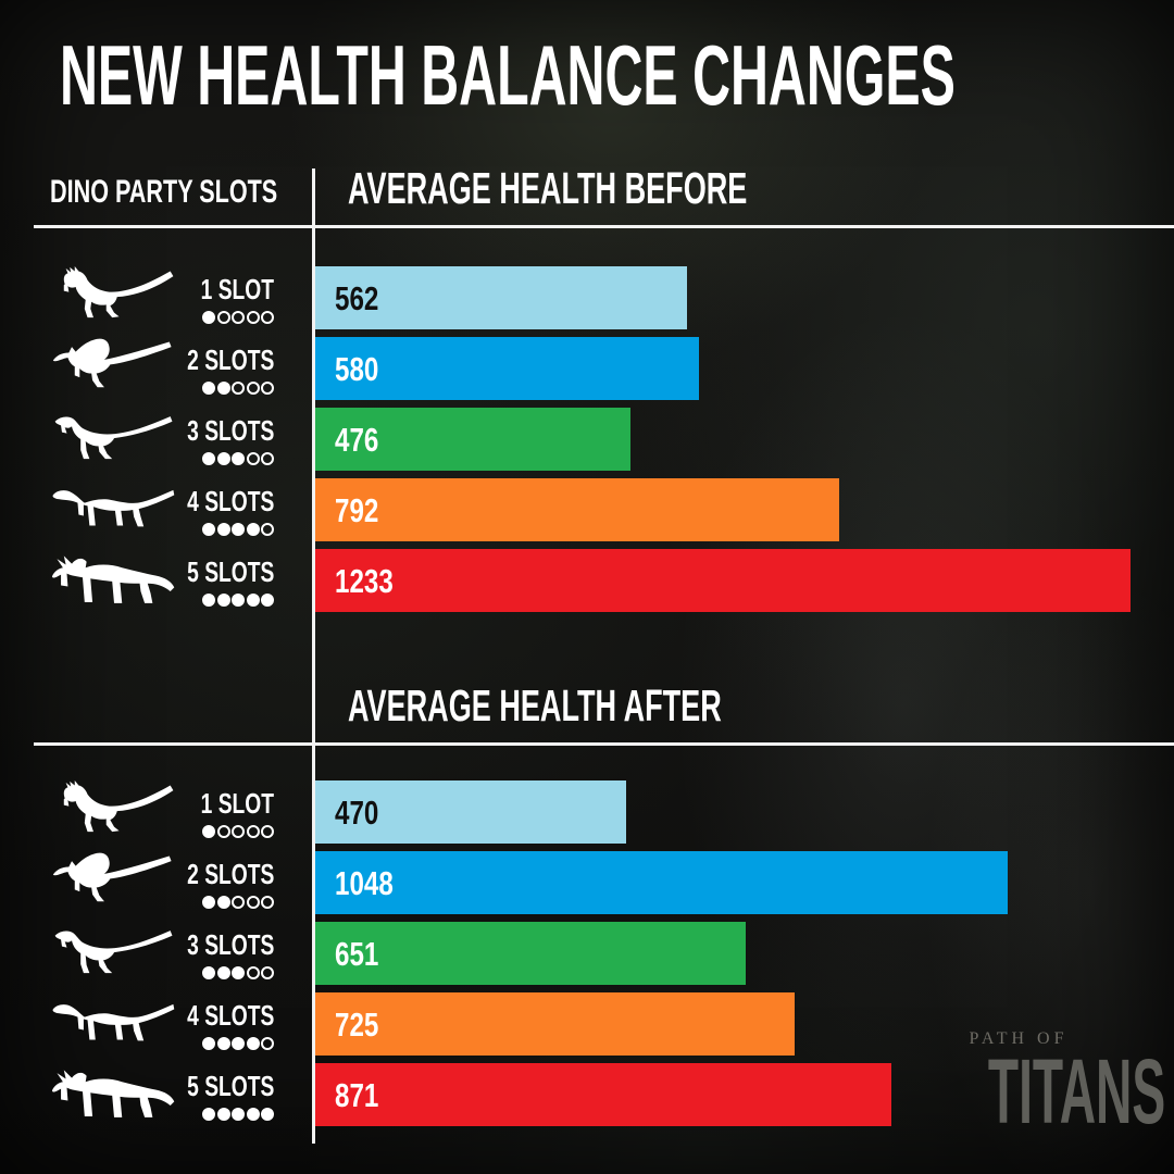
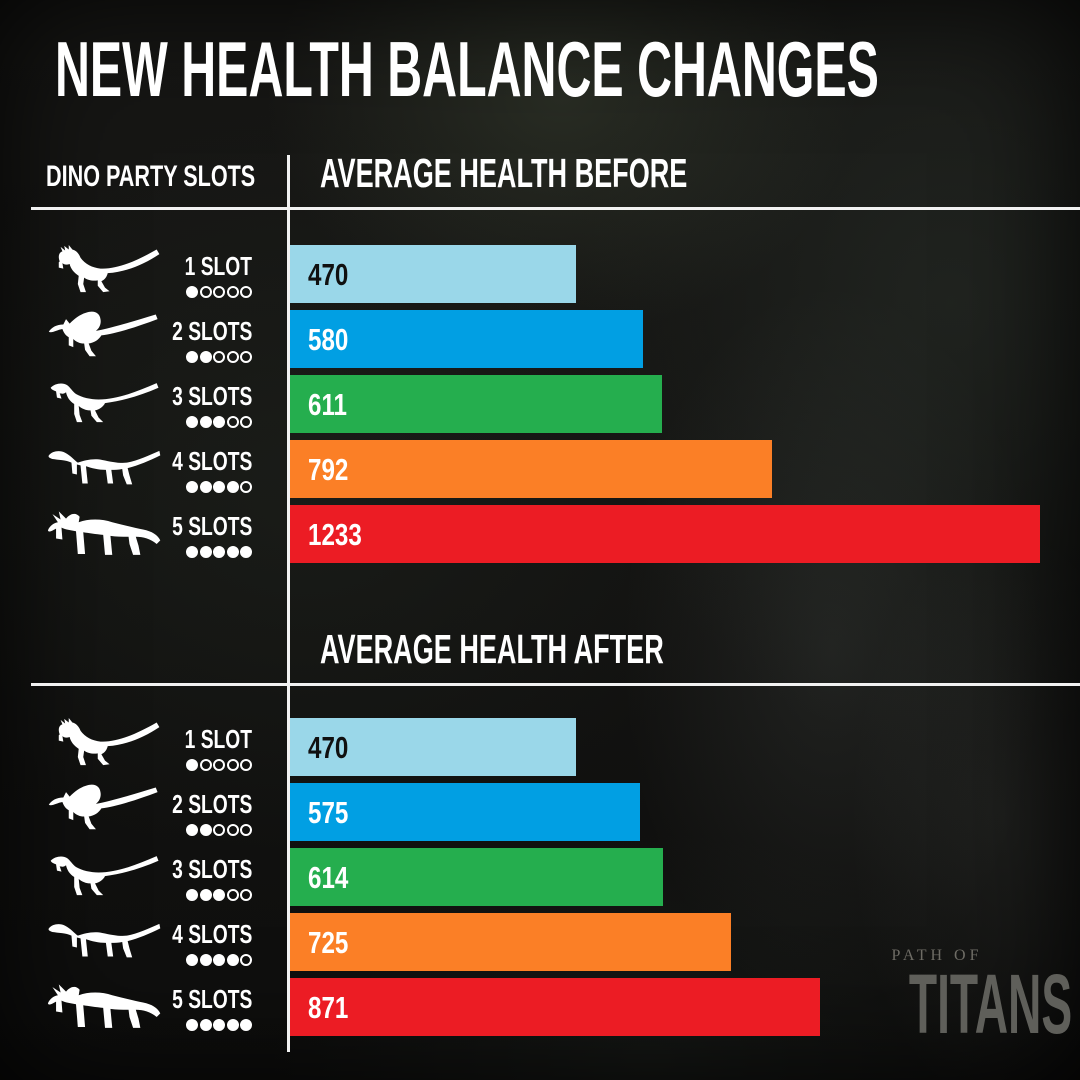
AVERAGE HEALTH BEFORE/1 SLOT: 562 -> 470
AVERAGE HEALTH BEFORE/3 SLOTS: 476 -> 611
AVERAGE HEALTH AFTER/2 SLOTS: 1048 -> 575
AVERAGE HEALTH AFTER/3 SLOTS: 651 -> 614
